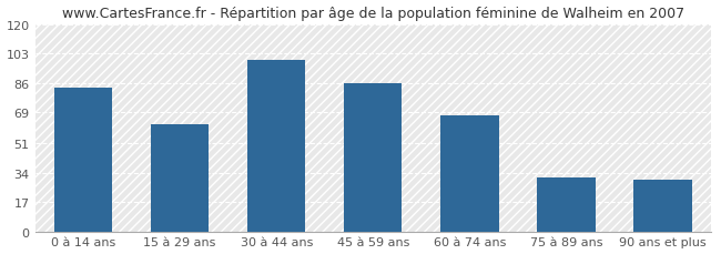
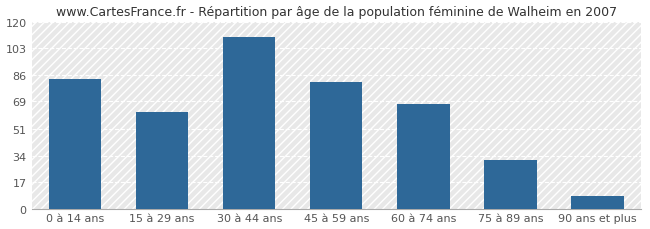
30 à 44 ans: 99 -> 110
45 à 59 ans: 86 -> 81
90 ans et plus: 30 -> 8
